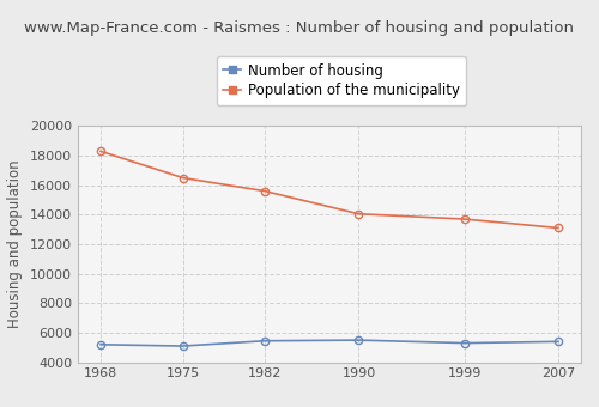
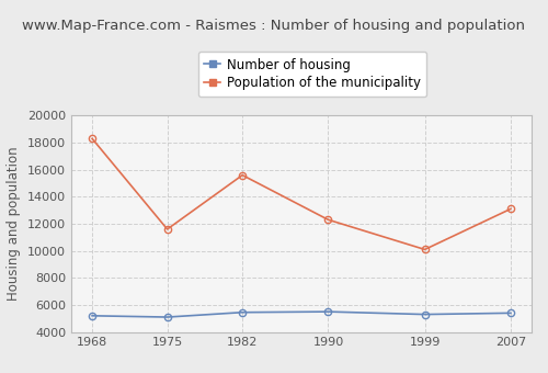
Population of the municipality/1975: 16500 -> 11600
Population of the municipality/1990: 14000 -> 12300
Population of the municipality/1999: 13700 -> 10100
